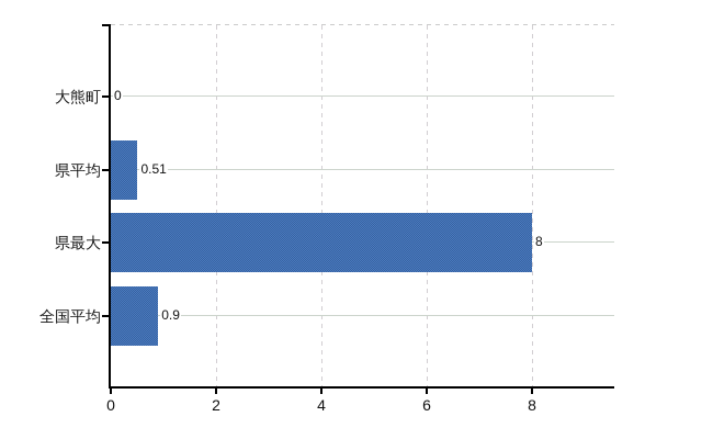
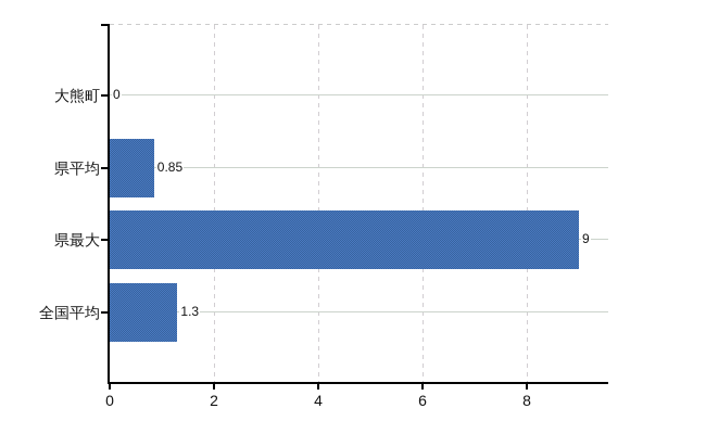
県平均: 0.51 -> 0.85
県最大: 8 -> 9
全国平均: 0.9 -> 1.3
